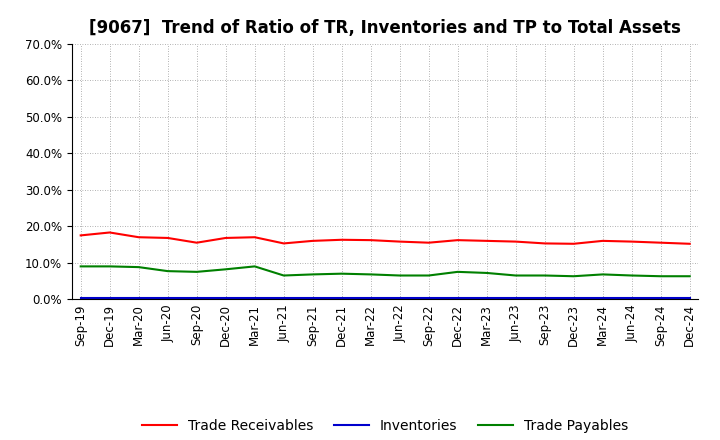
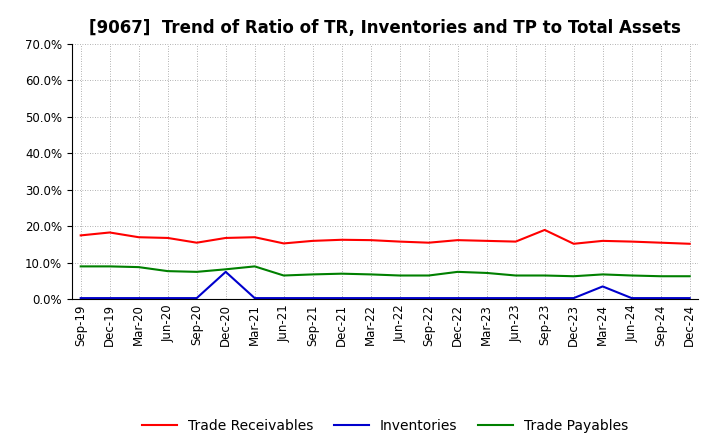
Inventories/Dec-20: 0.3% -> 7.5%
Trade Receivables/Sep-23: 15.3% -> 19.0%
Inventories/Mar-24: 0.3% -> 3.5%
